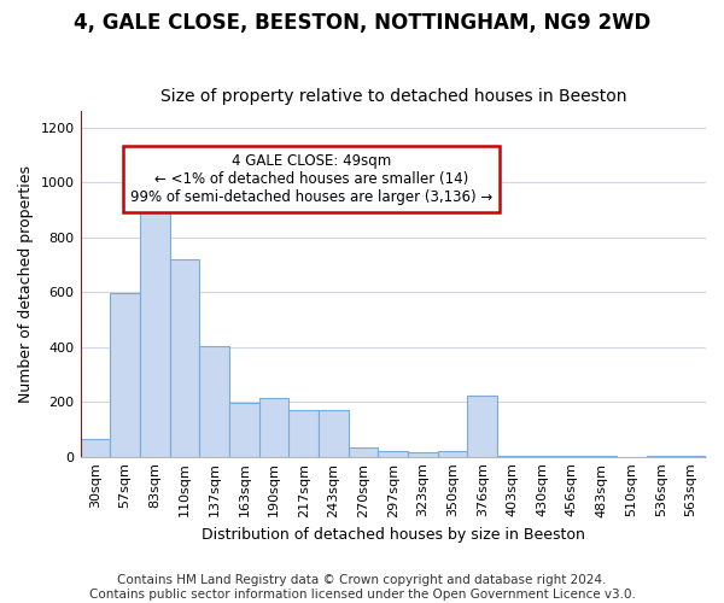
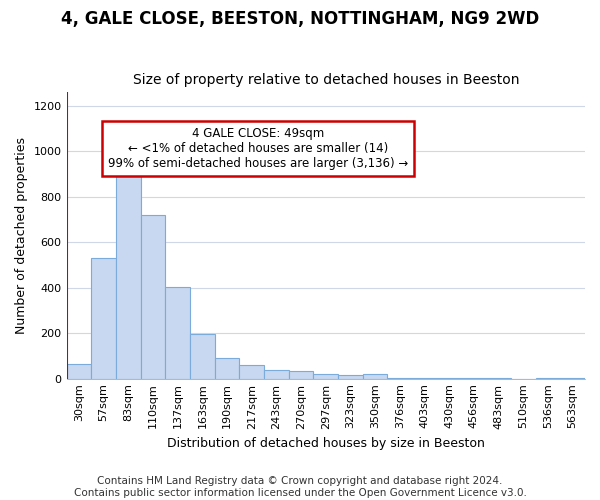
57sqm: 595 -> 530
190sqm: 215 -> 90
217sqm: 170 -> 60
243sqm: 170 -> 40
376sqm: 225 -> 5
